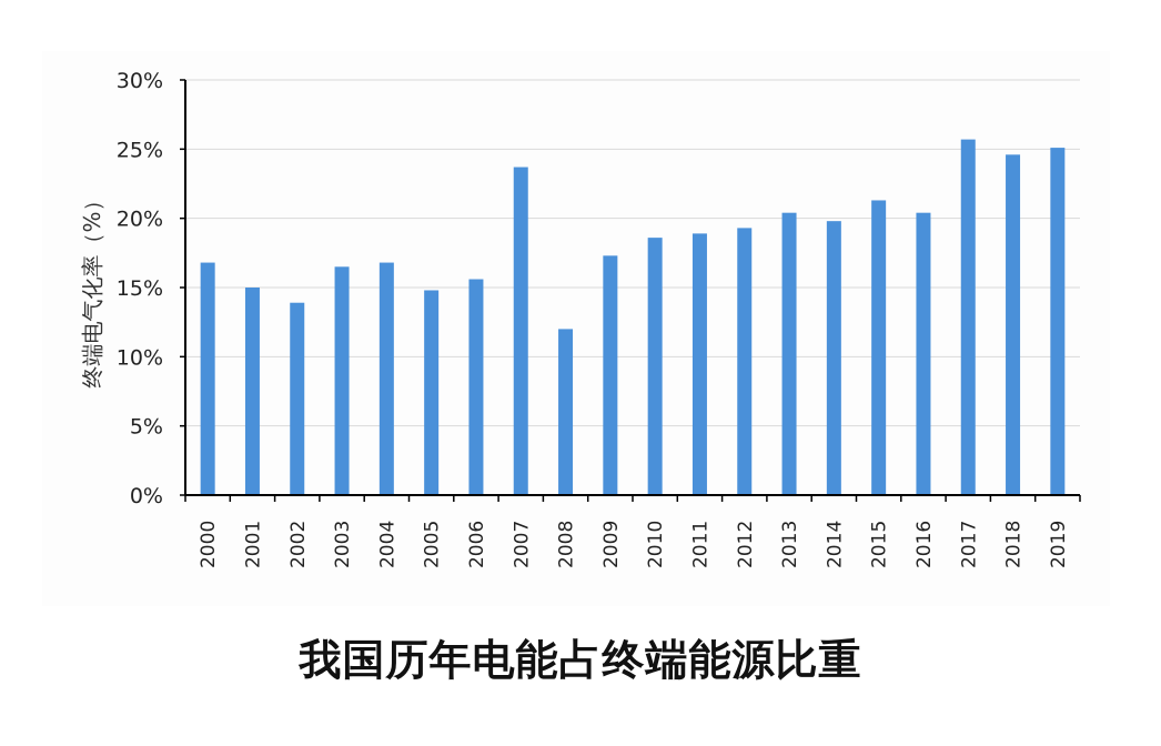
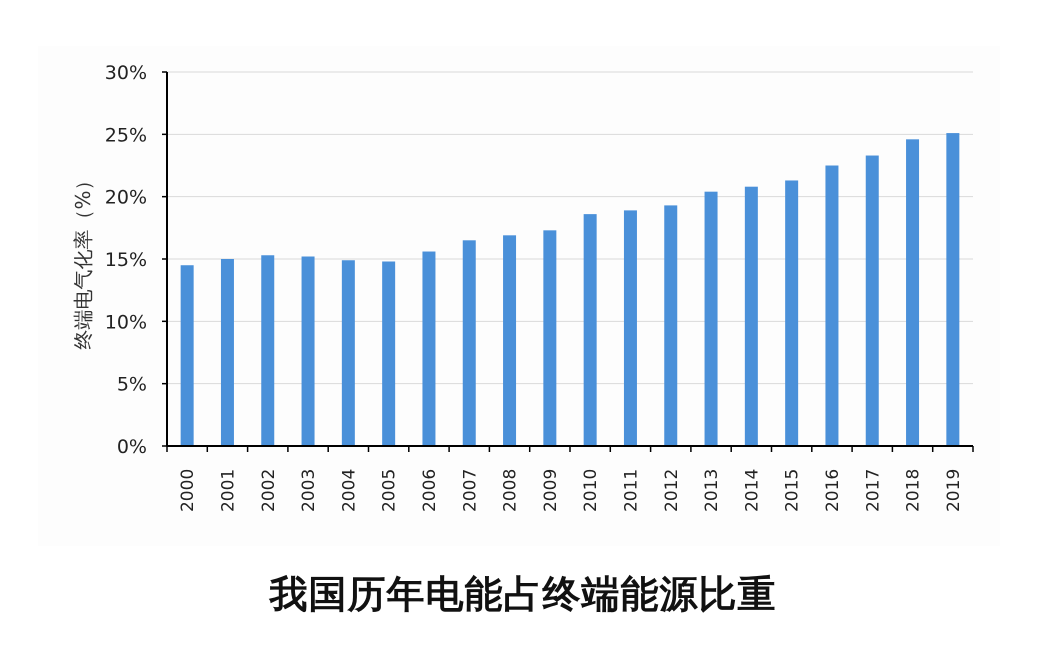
2000: 16.8% -> 14.5%
2002: 13.9% -> 15.3%
2003: 16.5% -> 15.2%
2004: 16.8% -> 14.9%
2007: 23.7% -> 16.5%
2008: 12.0% -> 16.9%
2014: 19.8% -> 20.8%
2016: 20.4% -> 22.5%
2017: 25.7% -> 23.3%
